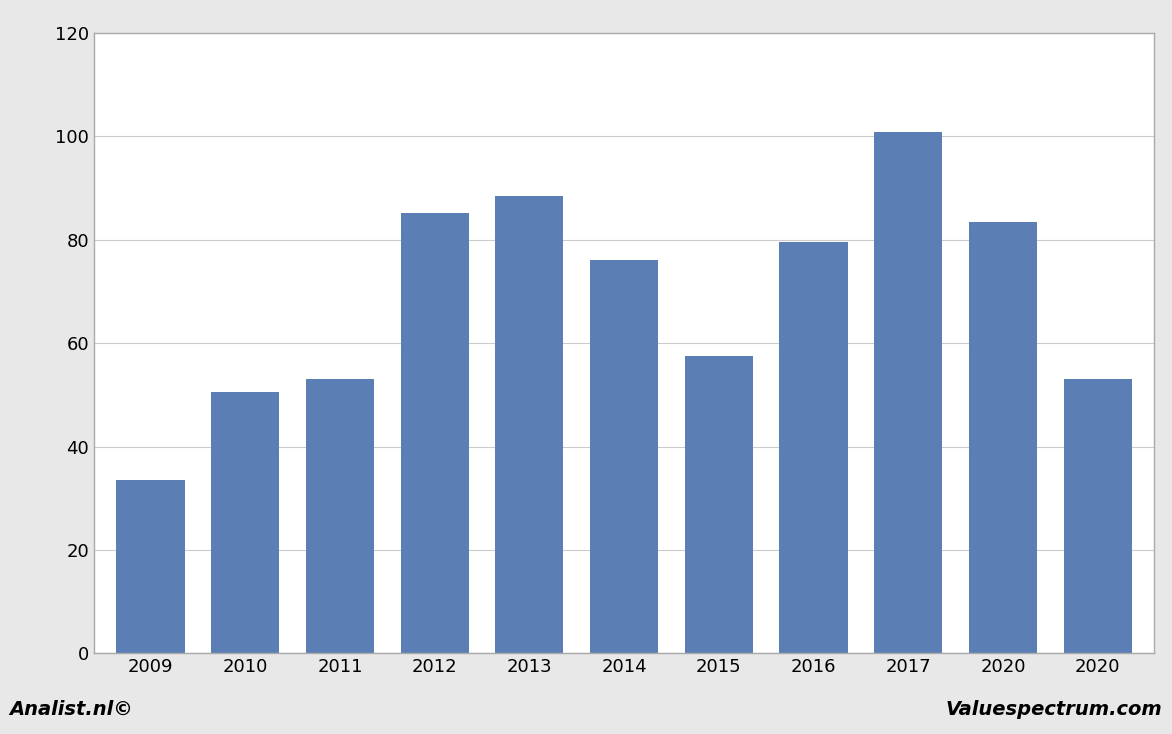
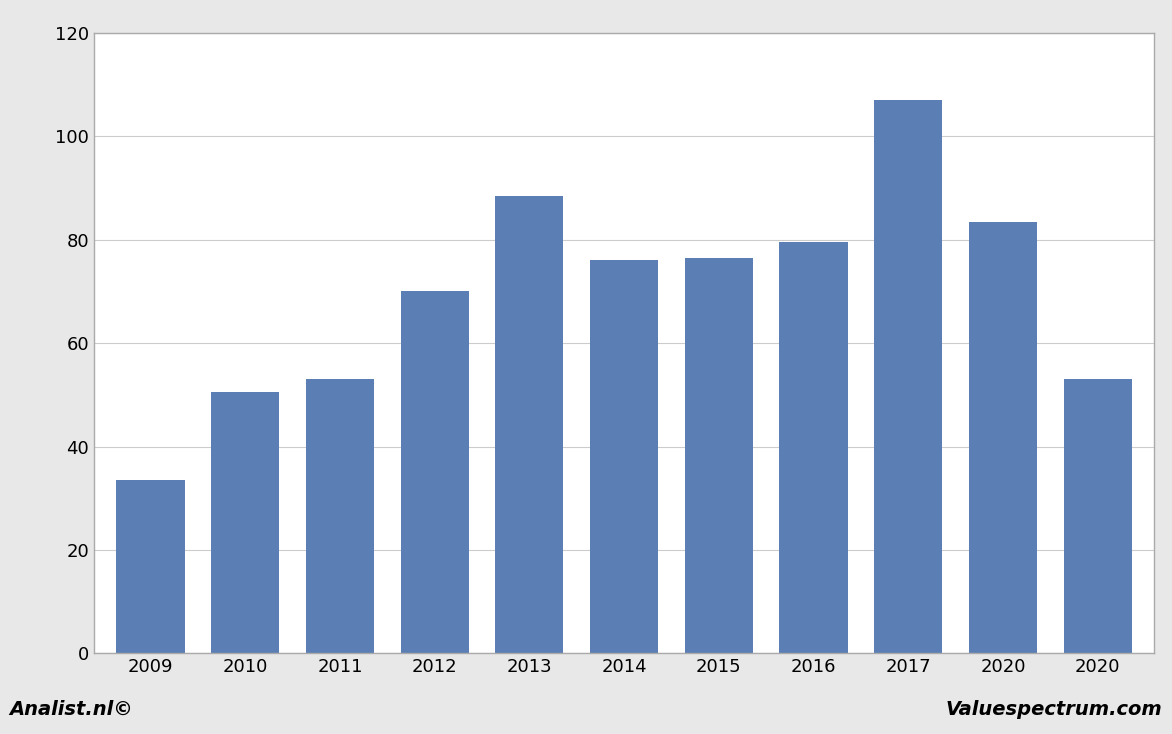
2012: 85.2 -> 70.0
2015: 57.6 -> 76.5
2017: 100.8 -> 107.0
